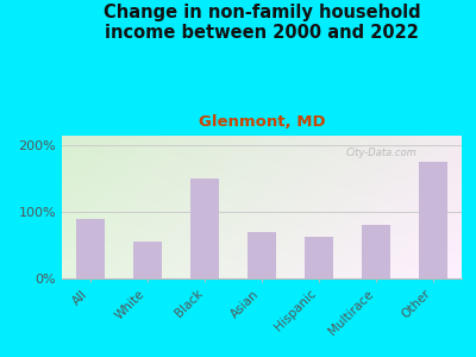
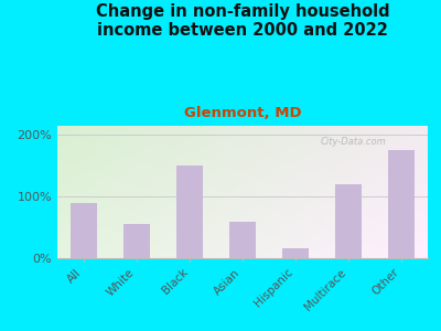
Asian: 70% -> 60%
Hispanic: 63% -> 16%
Multirace: 80% -> 120%
